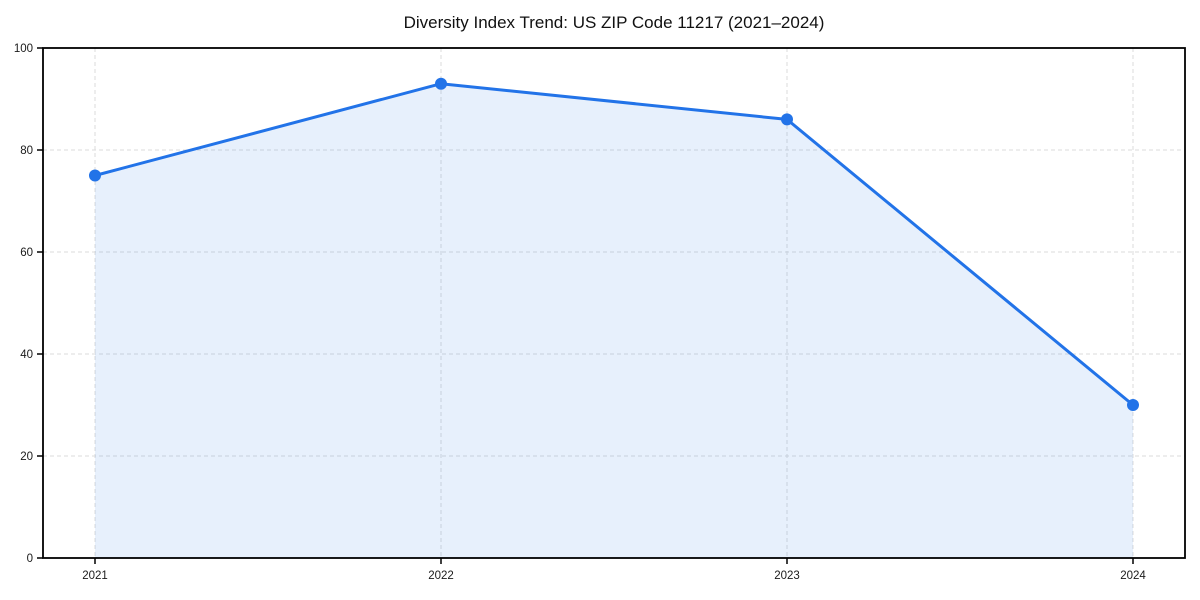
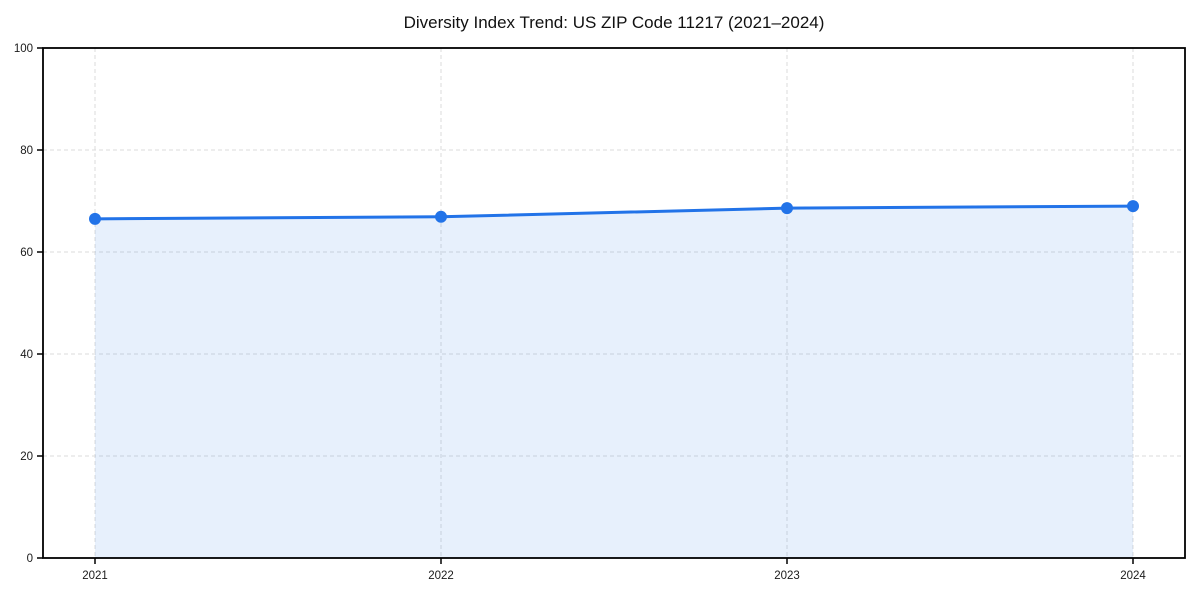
2021: 75 -> 66
2022: 93 -> 67
2023: 86 -> 69
2024: 30 -> 69
